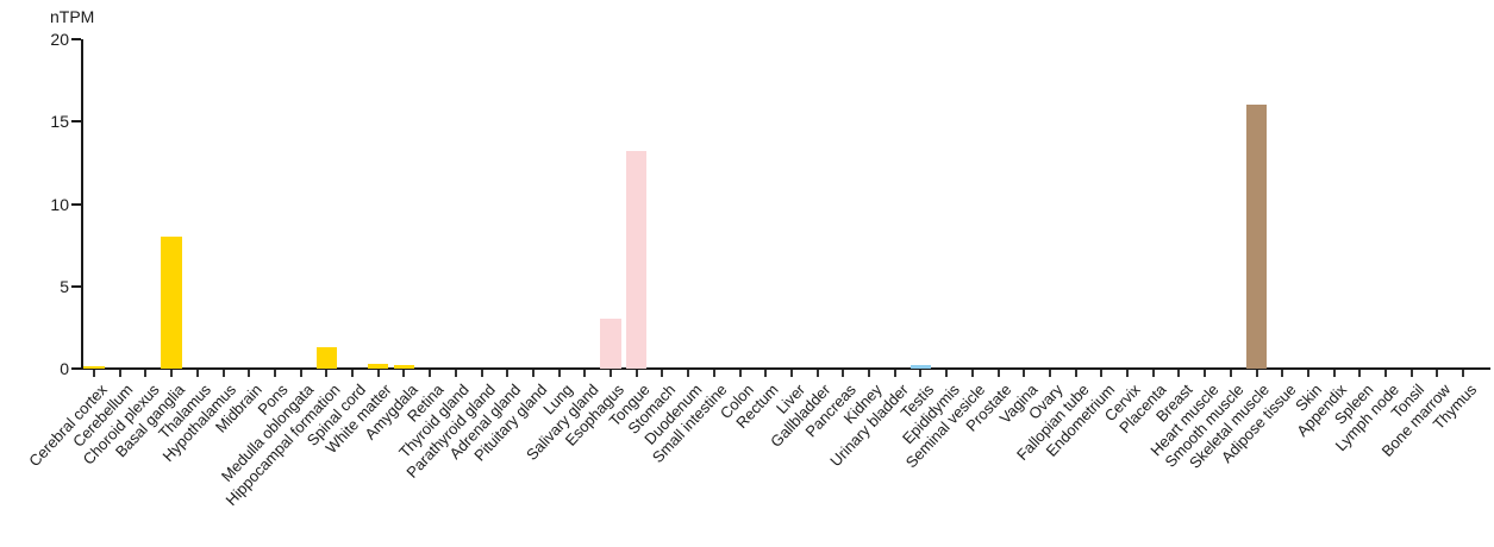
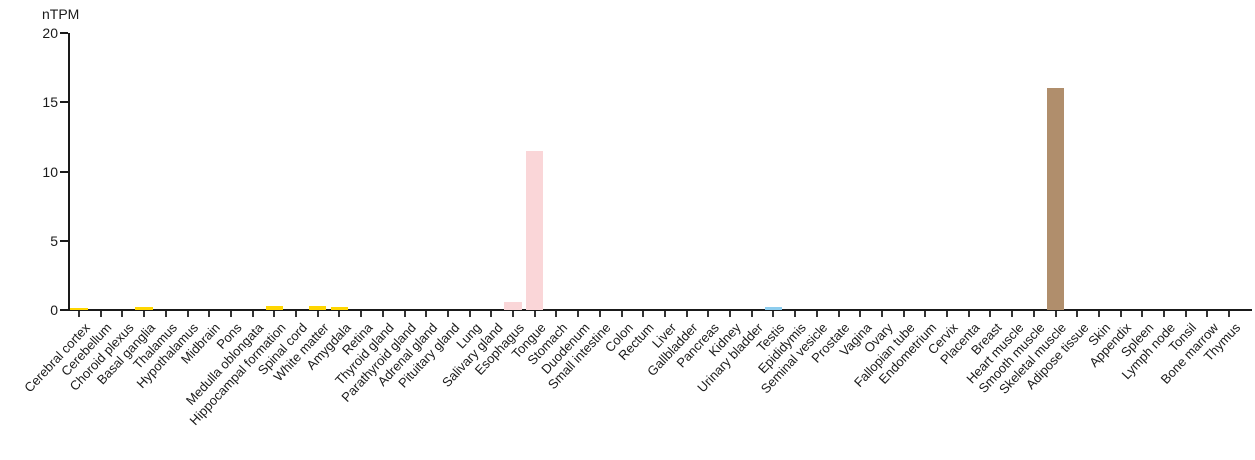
Basal ganglia: 8.0 -> 0.2
Hippocampal formation: 1.3 -> 0.3
Esophagus: 3.0 -> 0.6
Tongue: 13.2 -> 11.5
